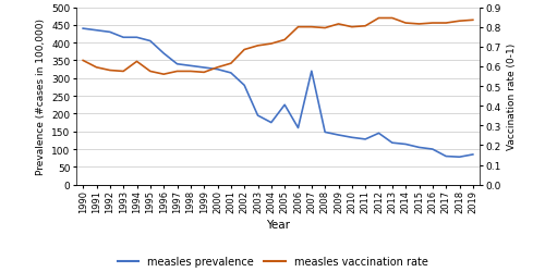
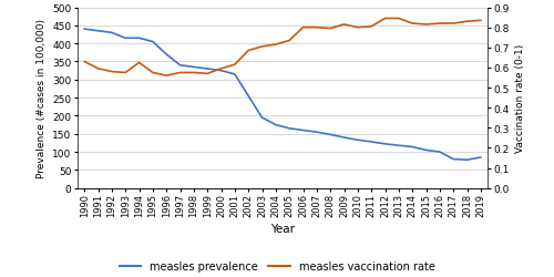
measles prevalence/2002: 280 -> 255
measles prevalence/2005: 225 -> 165
measles prevalence/2007: 320 -> 155
measles prevalence/2012: 145 -> 122
